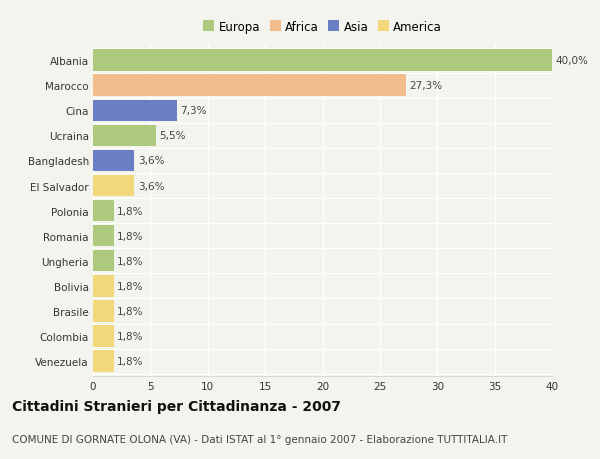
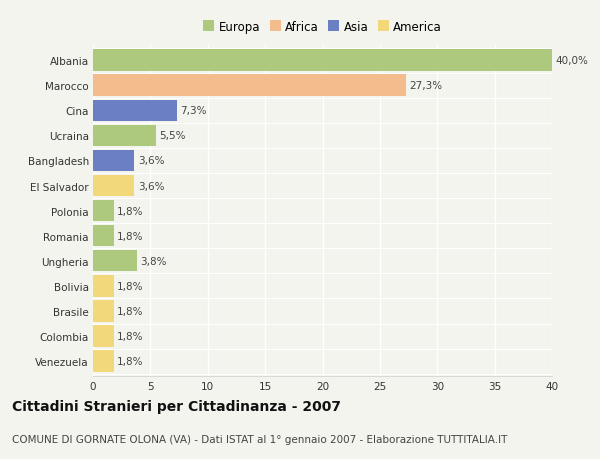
Ungheria: 1,8% -> 3,8%
